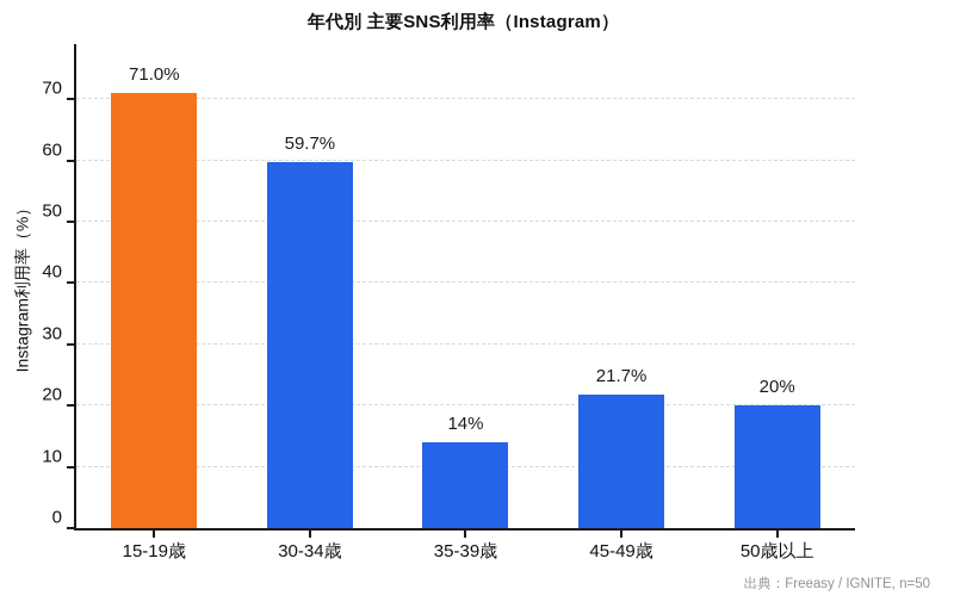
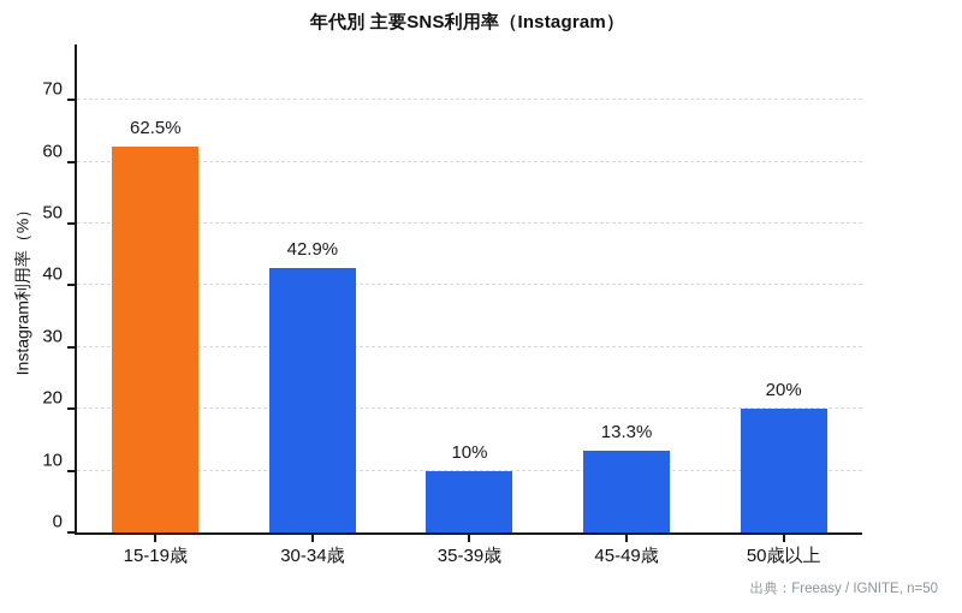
15-19歳: 71.0% -> 62.5%
30-34歳: 59.7% -> 42.9%
35-39歳: 14% -> 10%
45-49歳: 21.7% -> 13.3%
